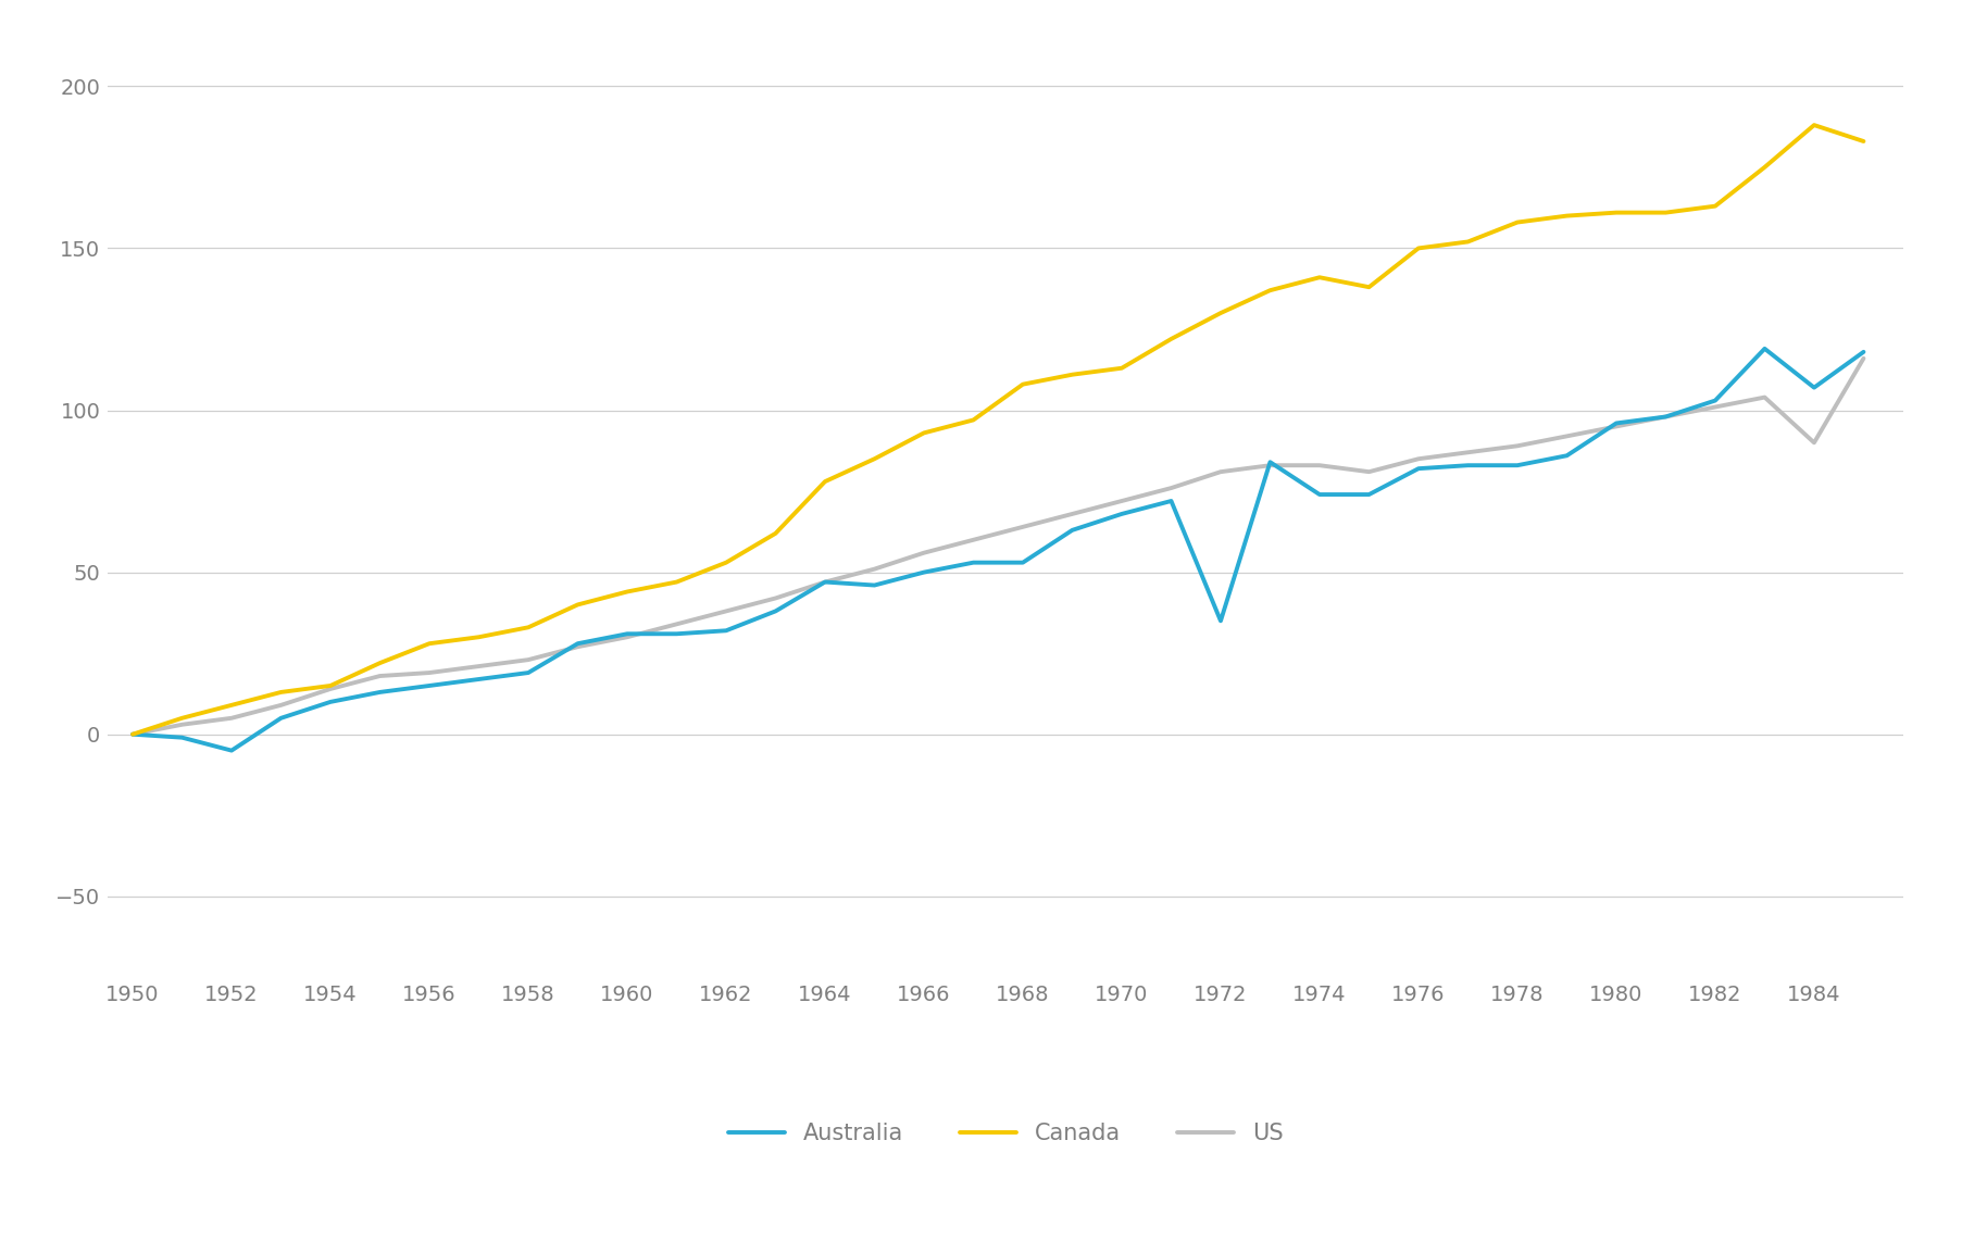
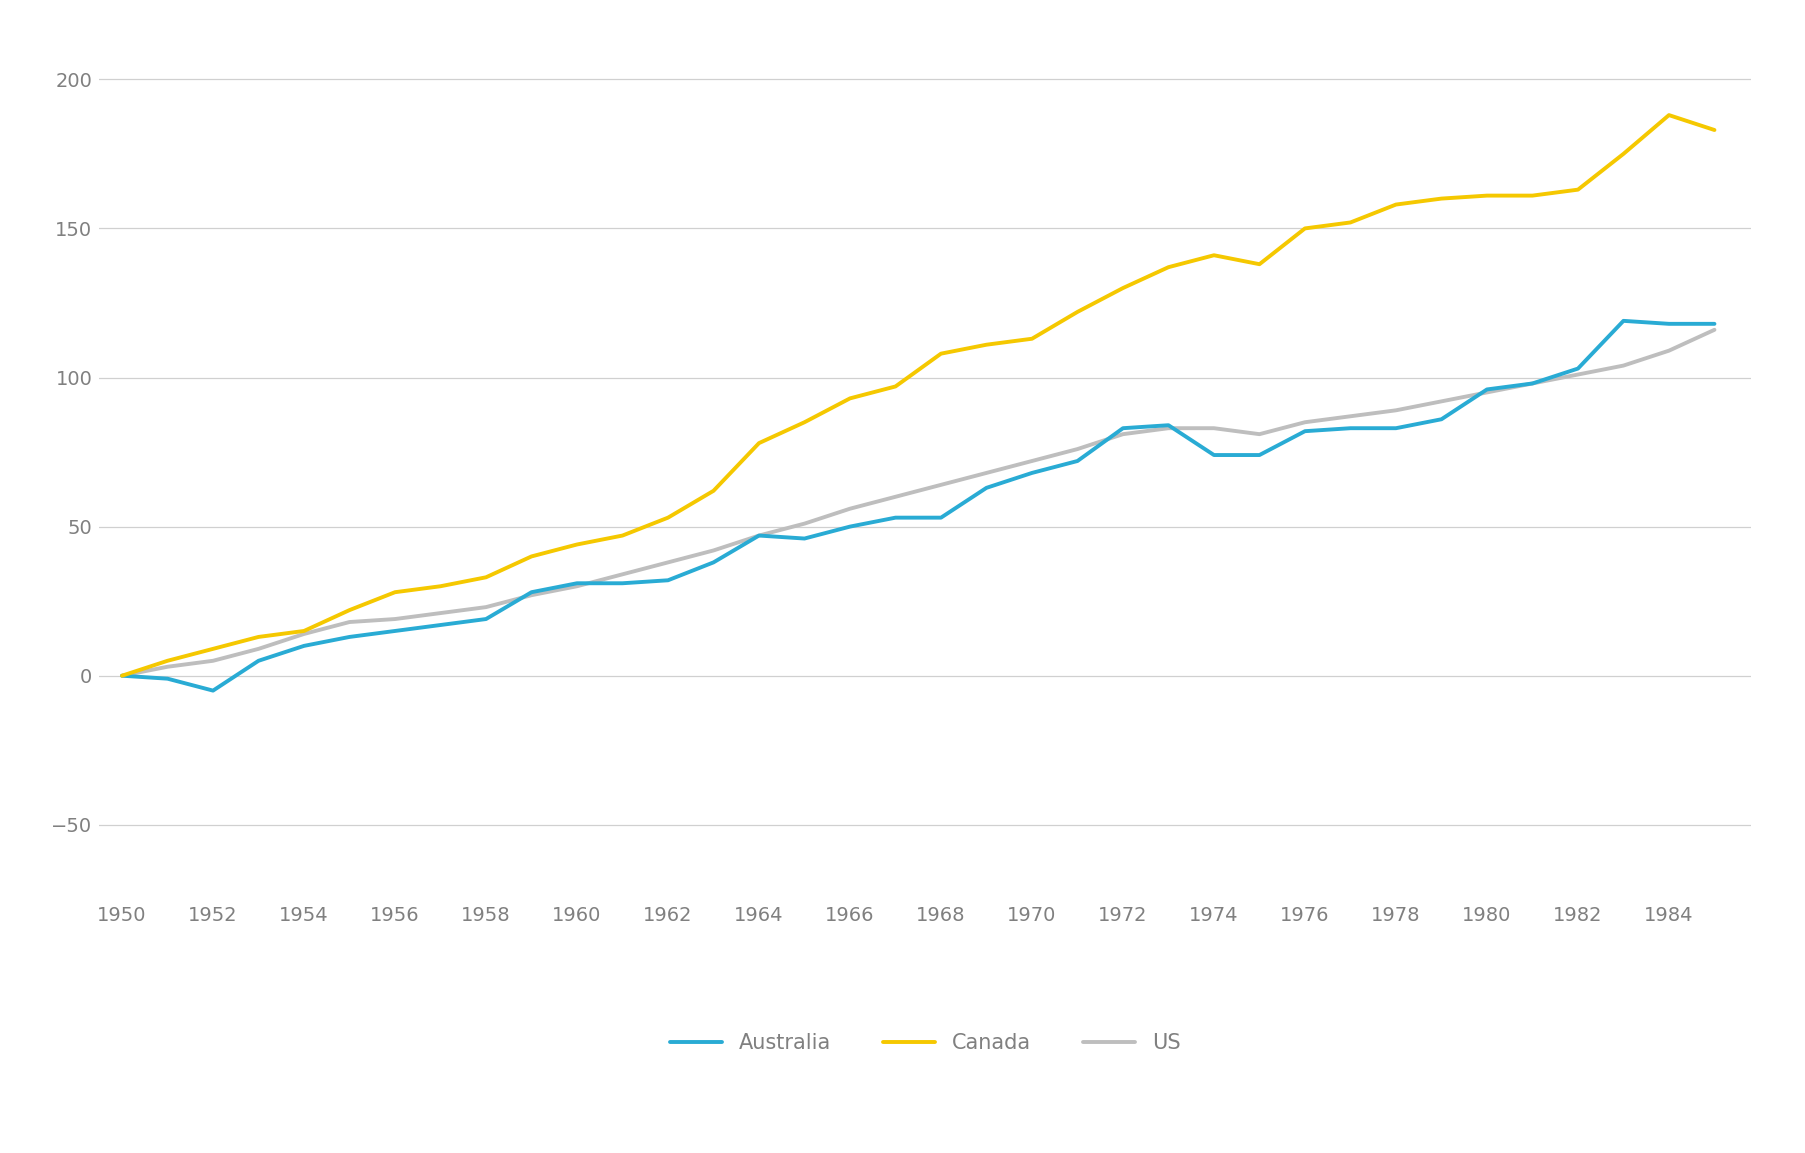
Australia/1972: 35 -> 83
Australia/1984: 107 -> 118
US/1984: 90 -> 109
